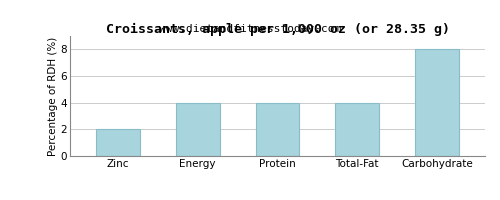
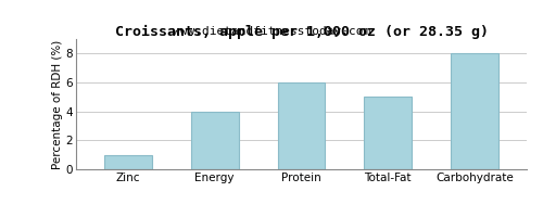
Zinc: 2 -> 1
Protein: 4 -> 6
Total-Fat: 4 -> 5
